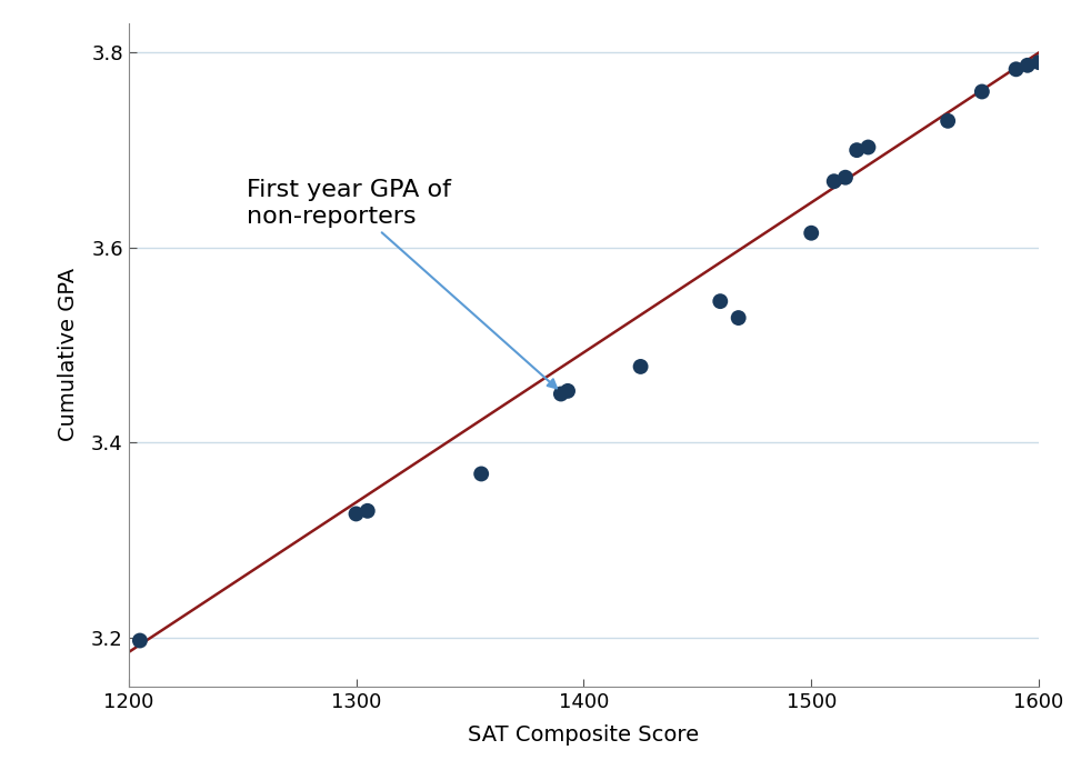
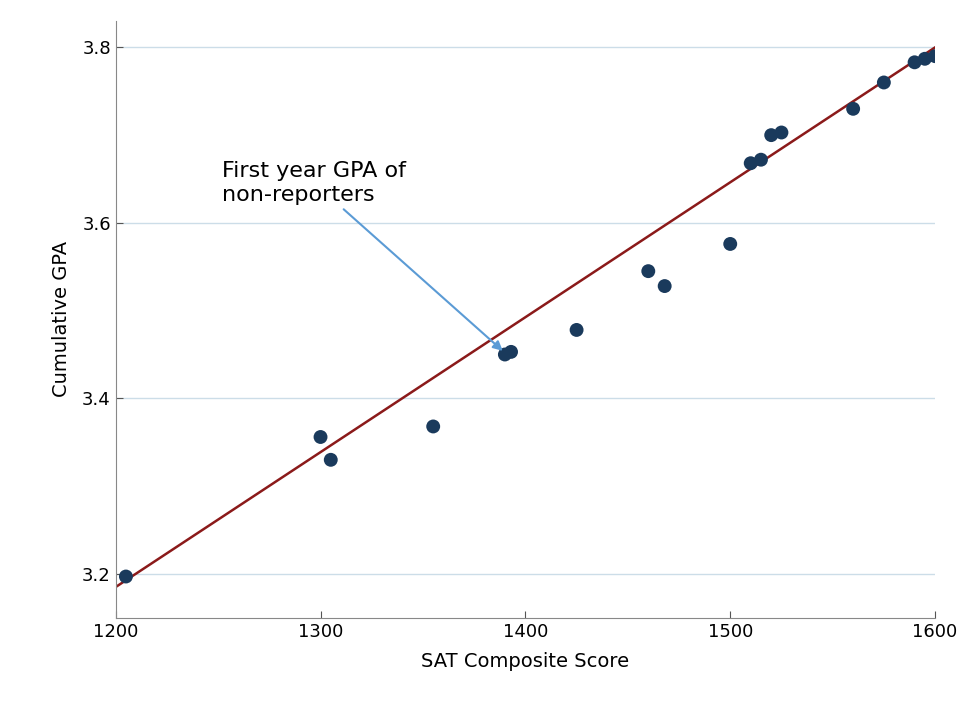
1300: 3.327 -> 3.356
1500: 3.615 -> 3.576
